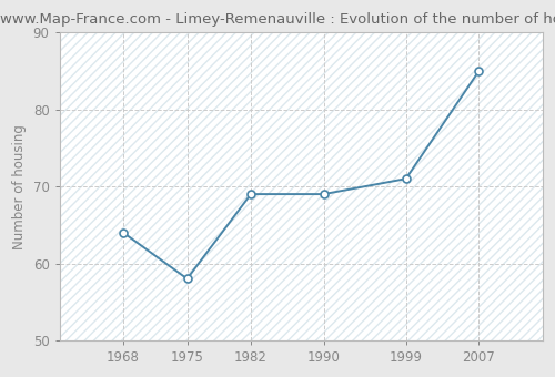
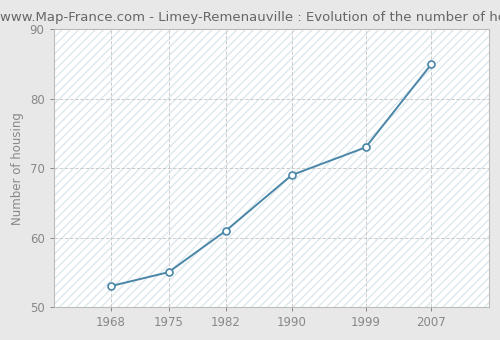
1968: 64 -> 53
1975: 58 -> 55
1982: 69 -> 61
1999: 71 -> 73
